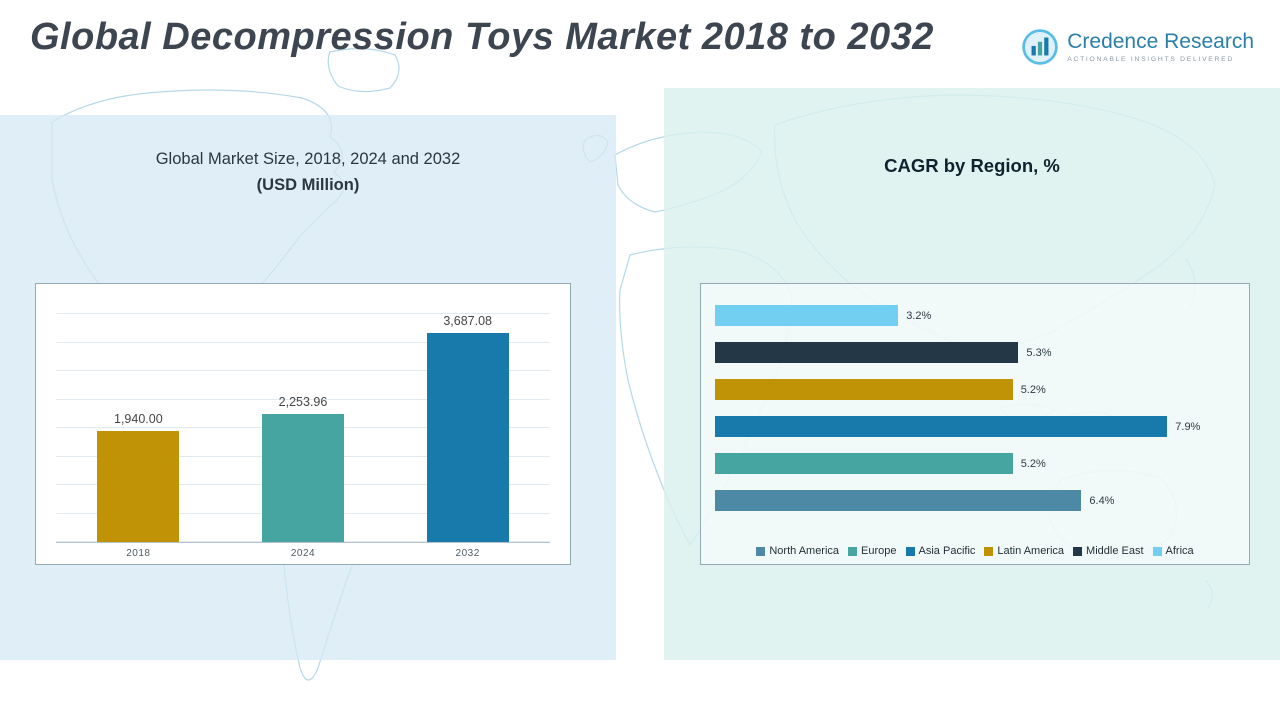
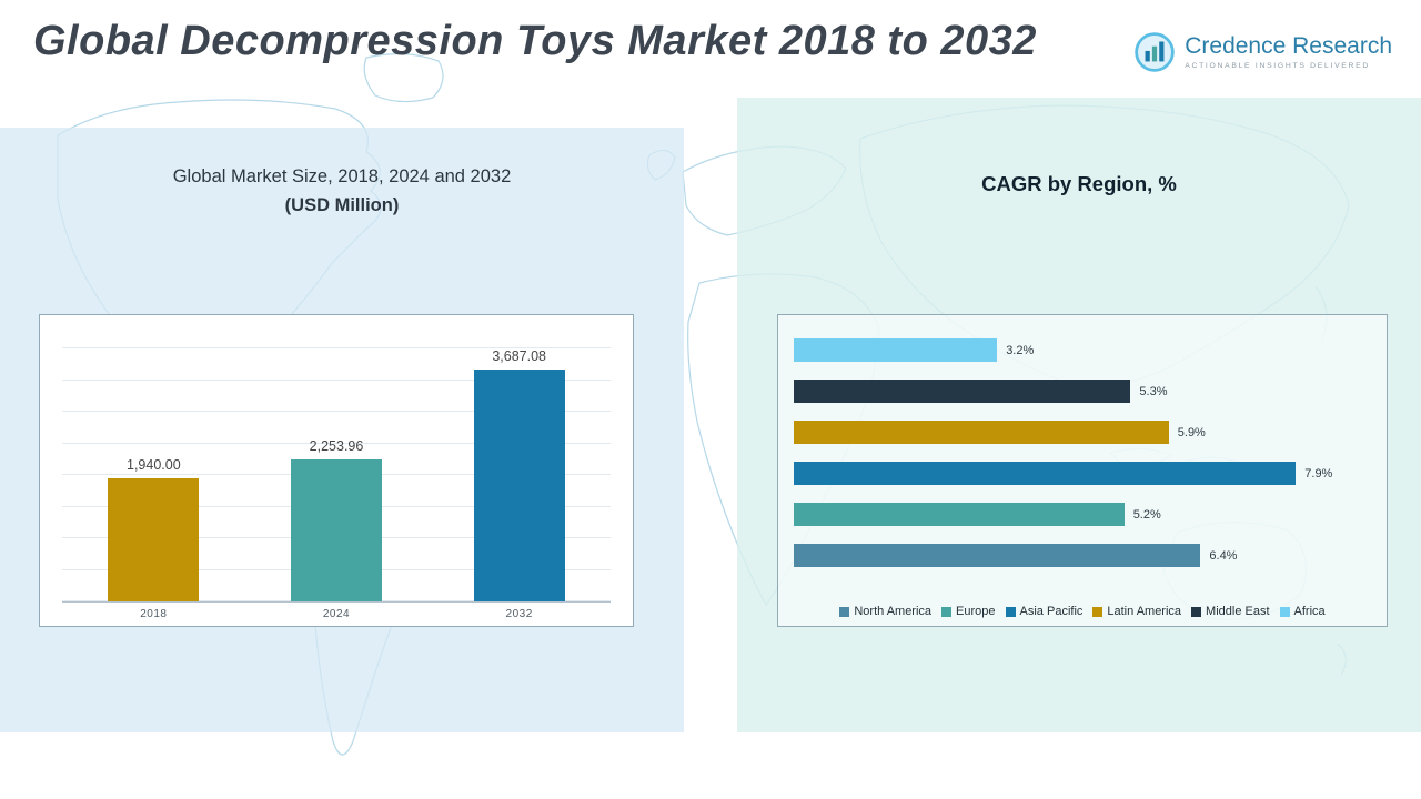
CAGR by Region, %/Latin America: 5.2% -> 5.9%
